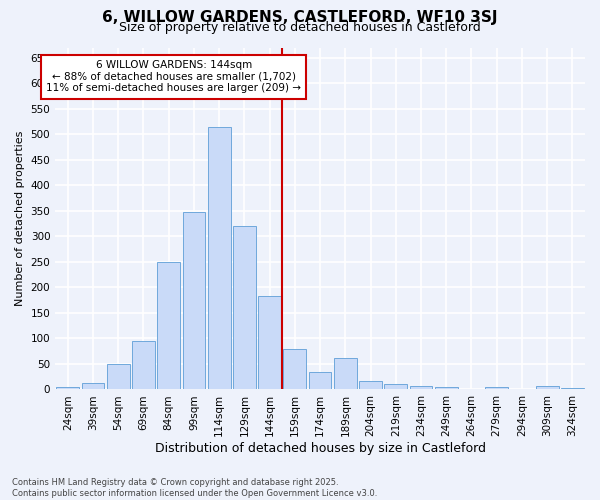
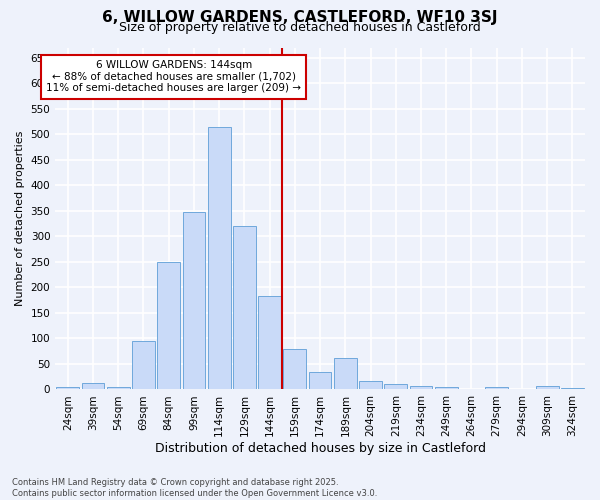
54sqm: 50 -> 5
